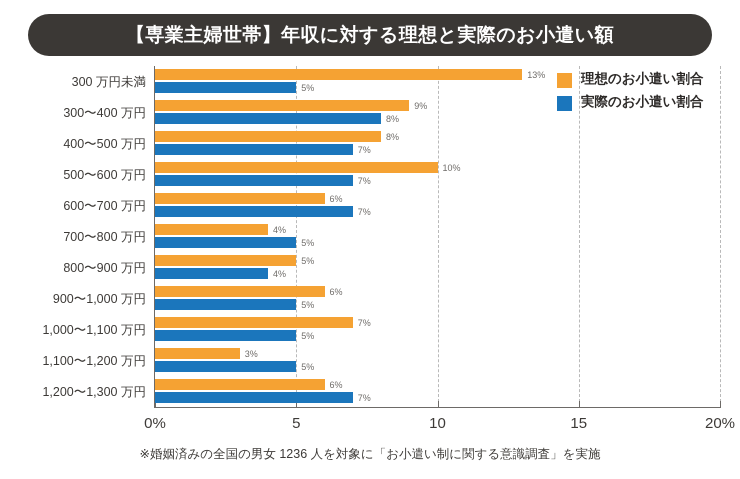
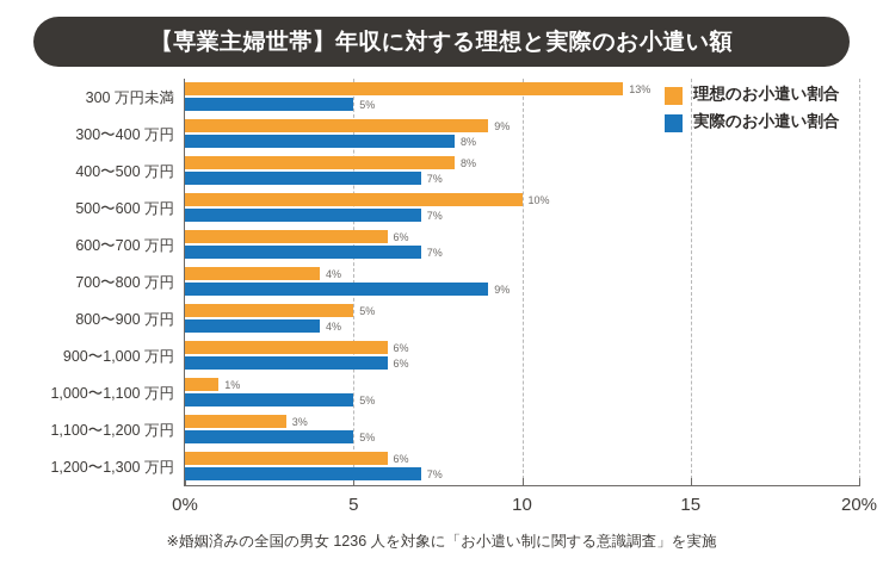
実際のお小遣い割合/700〜800 万円: 5% -> 9%
実際のお小遣い割合/900〜1,000 万円: 5% -> 6%
理想のお小遣い割合/1,000〜1,100 万円: 7% -> 1%
